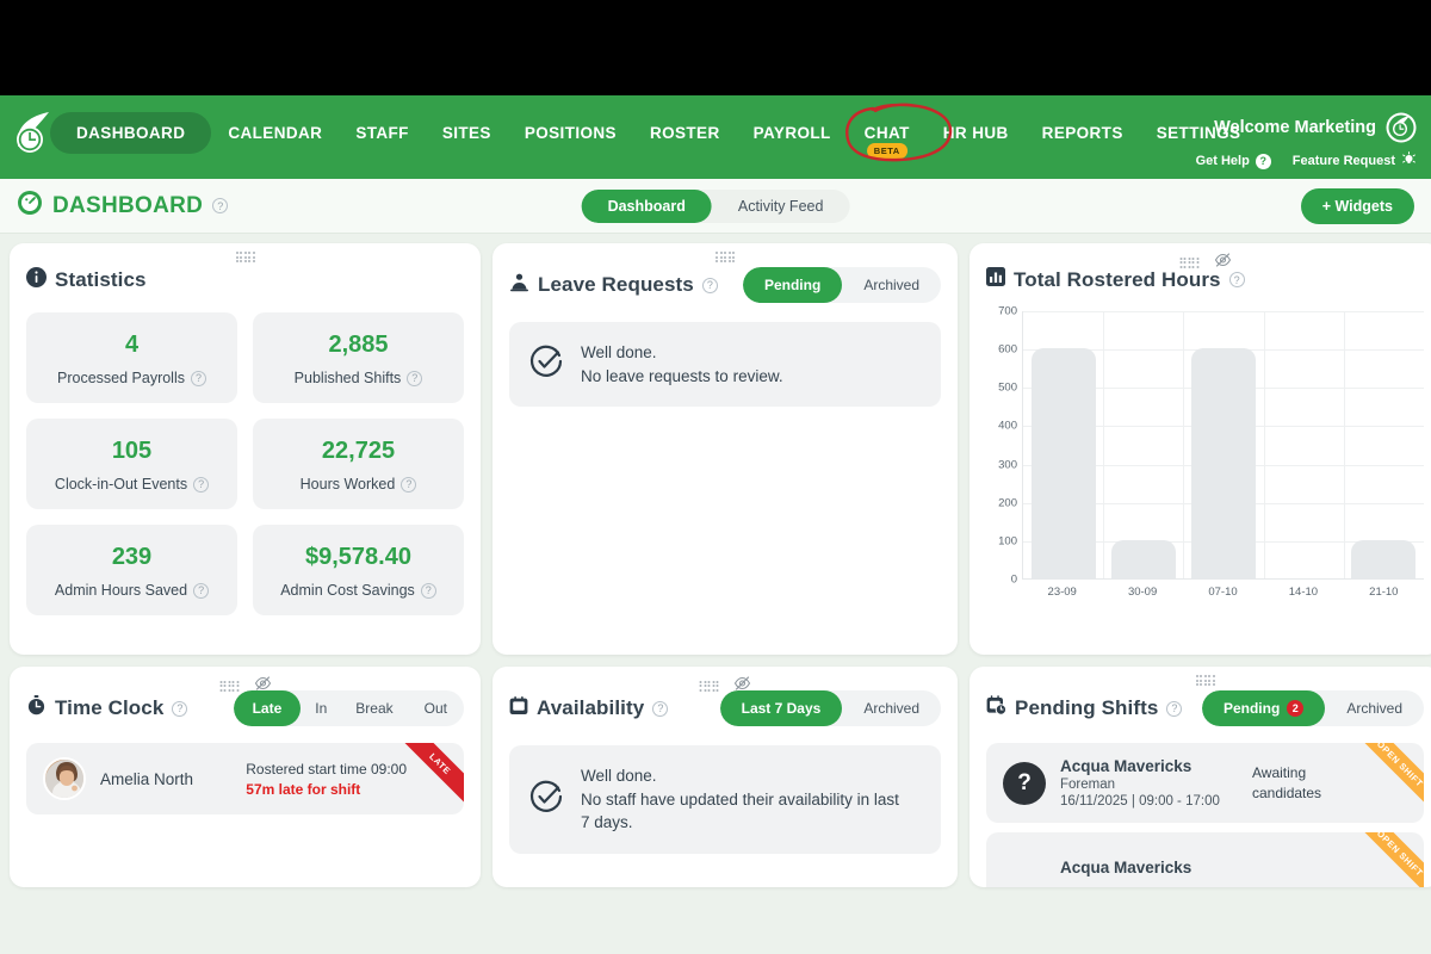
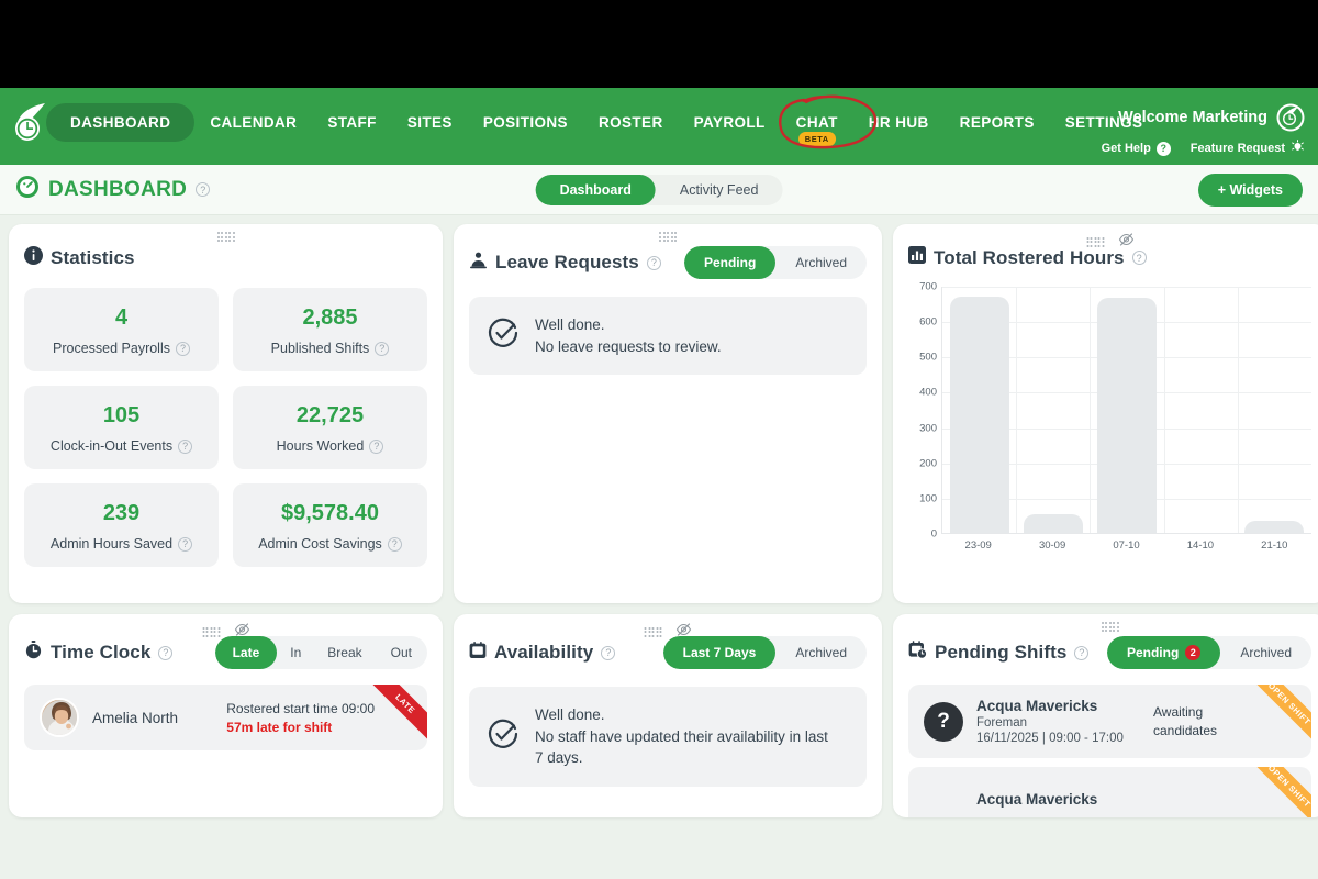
23-09: 600 -> 670
30-09: 100 -> 50
07-10: 600 -> 660
21-10: 100 -> 40
